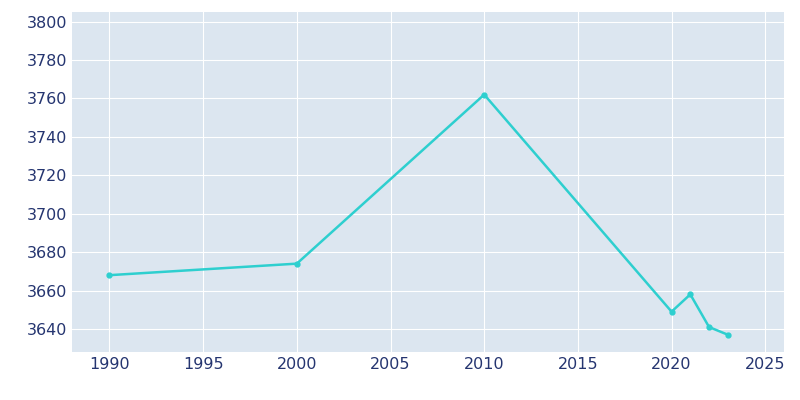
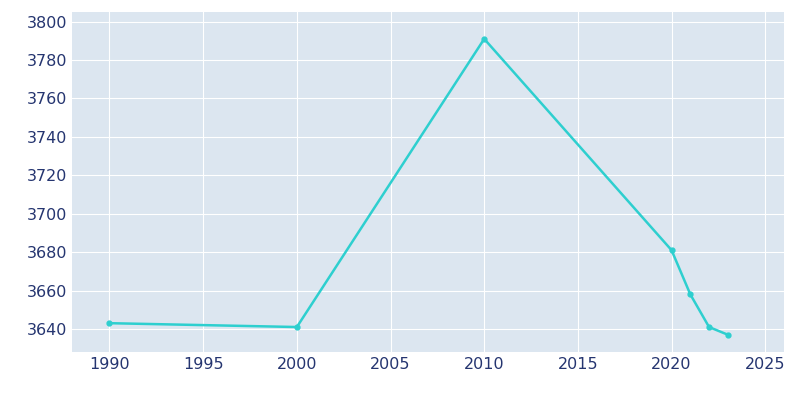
1990: 3668 -> 3643
2000: 3674 -> 3641
2010: 3762 -> 3791
2020: 3649 -> 3681
